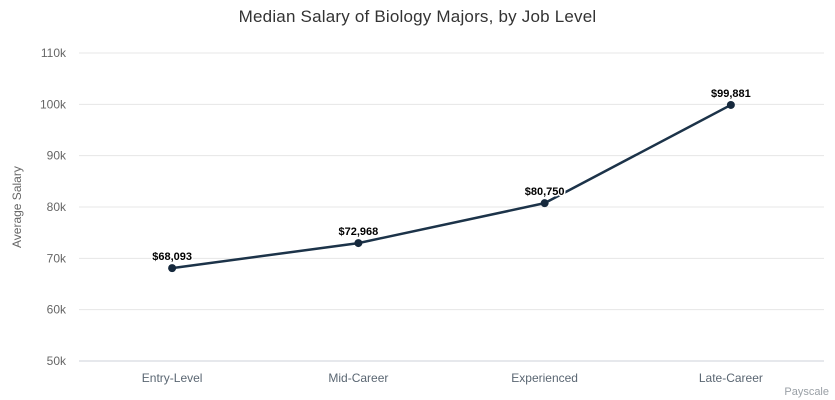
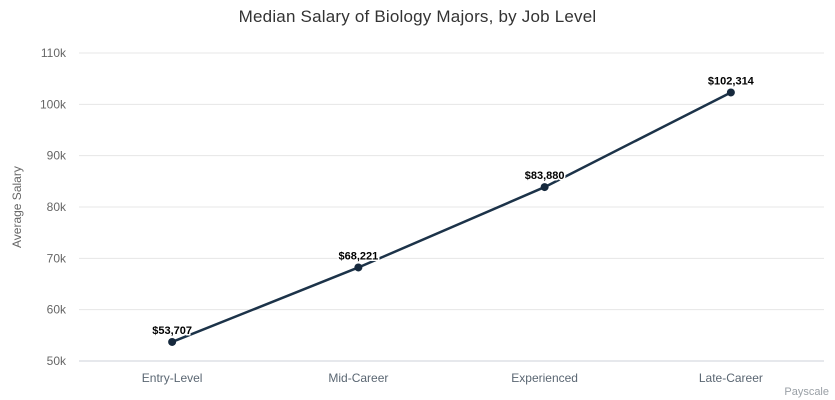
Entry-Level: $68,093 -> $53,707
Mid-Career: $72,968 -> $68,221
Experienced: $80,750 -> $83,880
Late-Career: $99,881 -> $102,314
